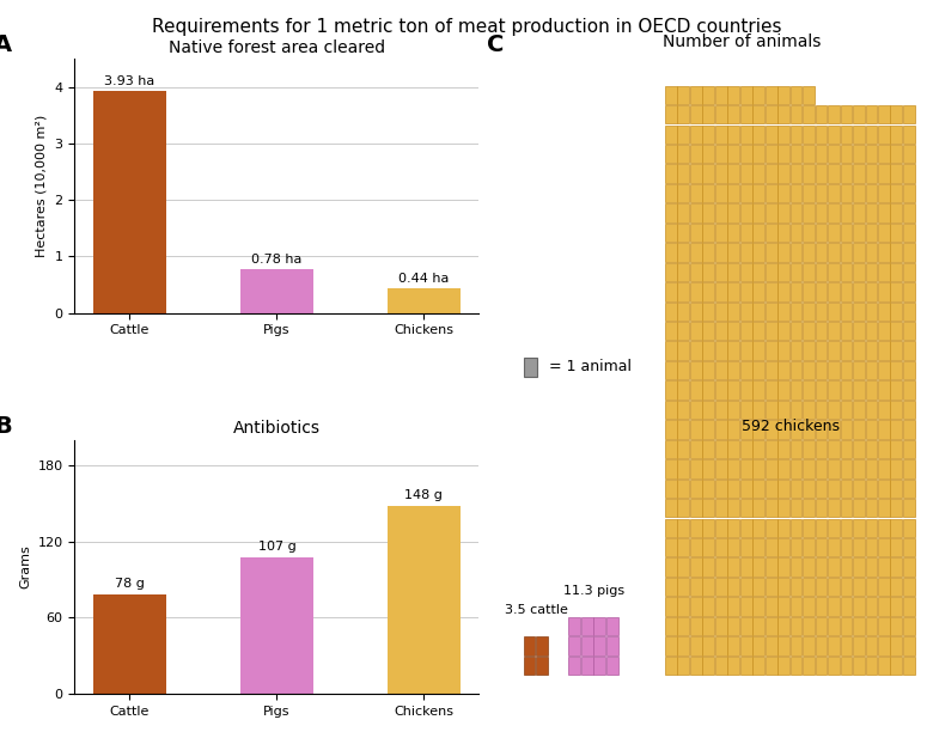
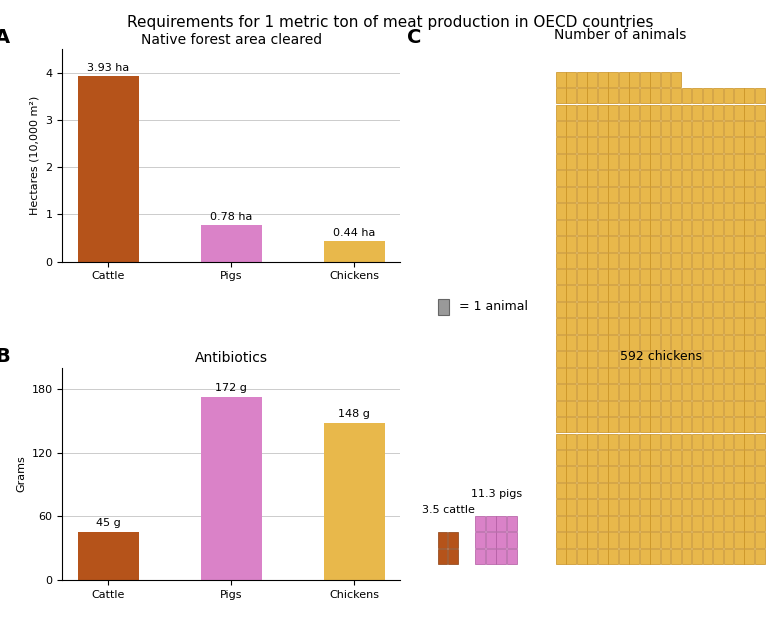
Antibiotics/Cattle: 78 -> 45
Antibiotics/Pigs: 107 -> 172
